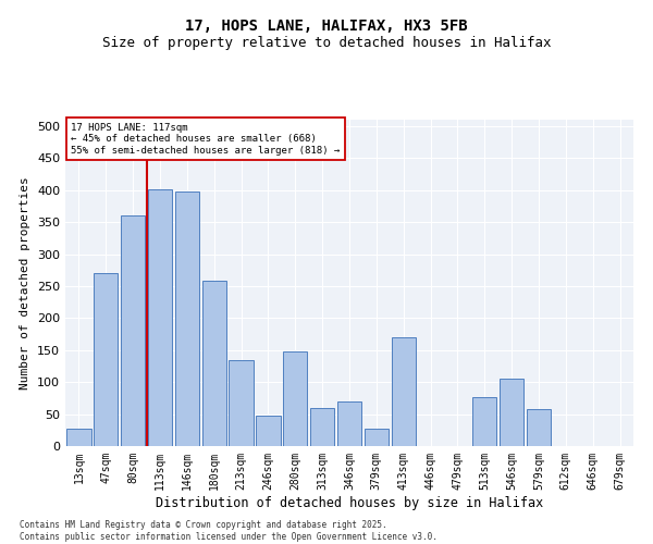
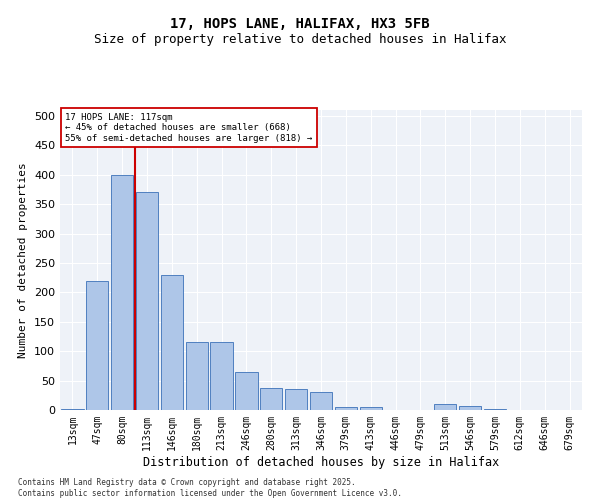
13sqm: 28 -> 2
47sqm: 270 -> 220
80sqm: 360 -> 400
113sqm: 402 -> 370
146sqm: 398 -> 230
180sqm: 258 -> 115
213sqm: 134 -> 115
246sqm: 48 -> 65
280sqm: 148 -> 37
313sqm: 60 -> 35
346sqm: 70 -> 30
379sqm: 28 -> 5
413sqm: 170 -> 5
513sqm: 76 -> 10
546sqm: 106 -> 7
579sqm: 58 -> 2
